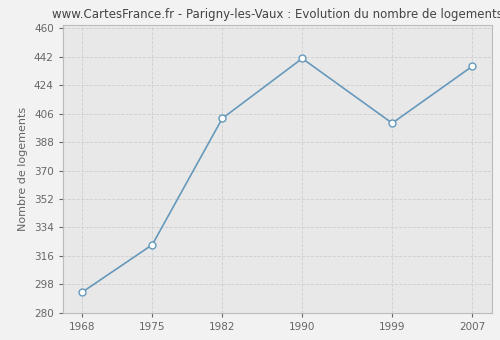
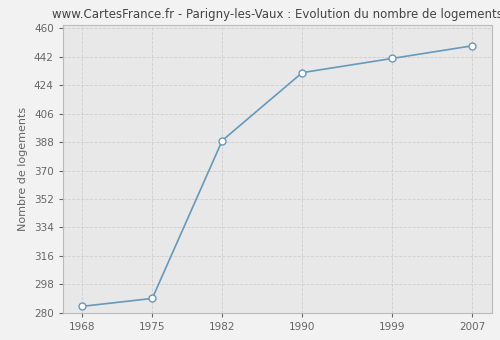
1968: 293 -> 284
1975: 323 -> 289
1982: 403 -> 389
1990: 441 -> 432
1999: 400 -> 441
2007: 436 -> 449
